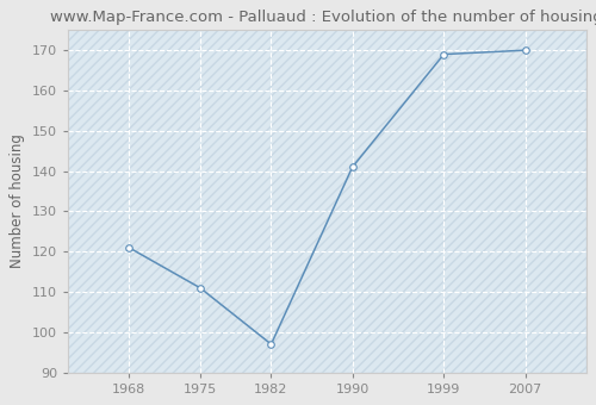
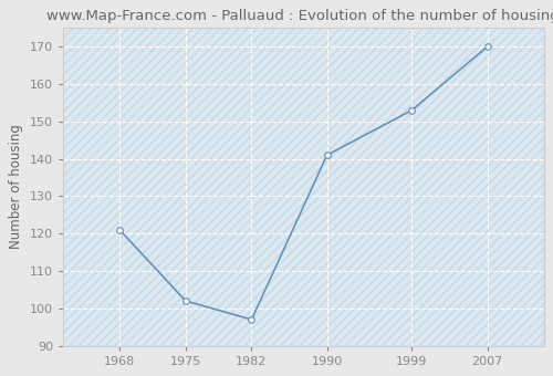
1975: 111 -> 102
1999: 169 -> 153
